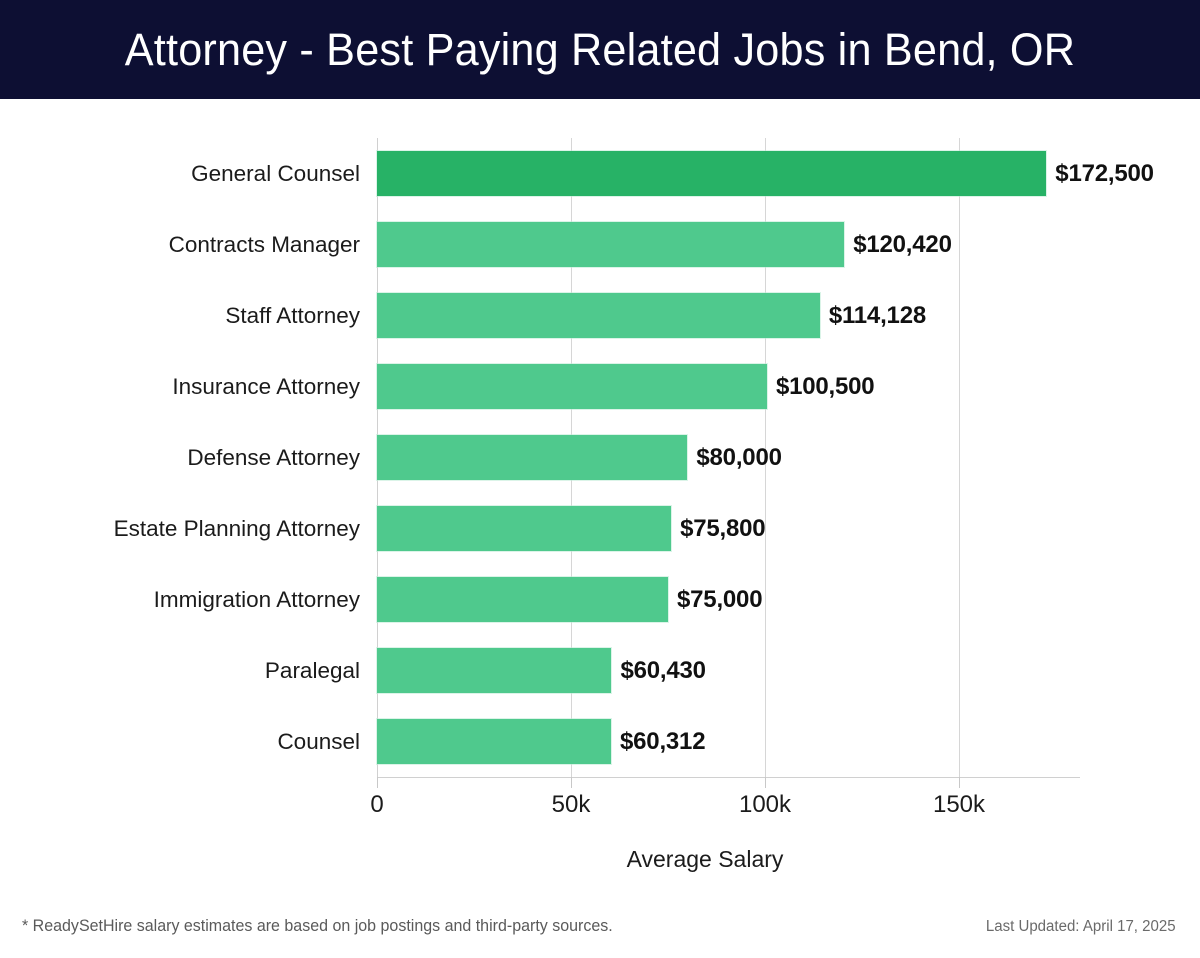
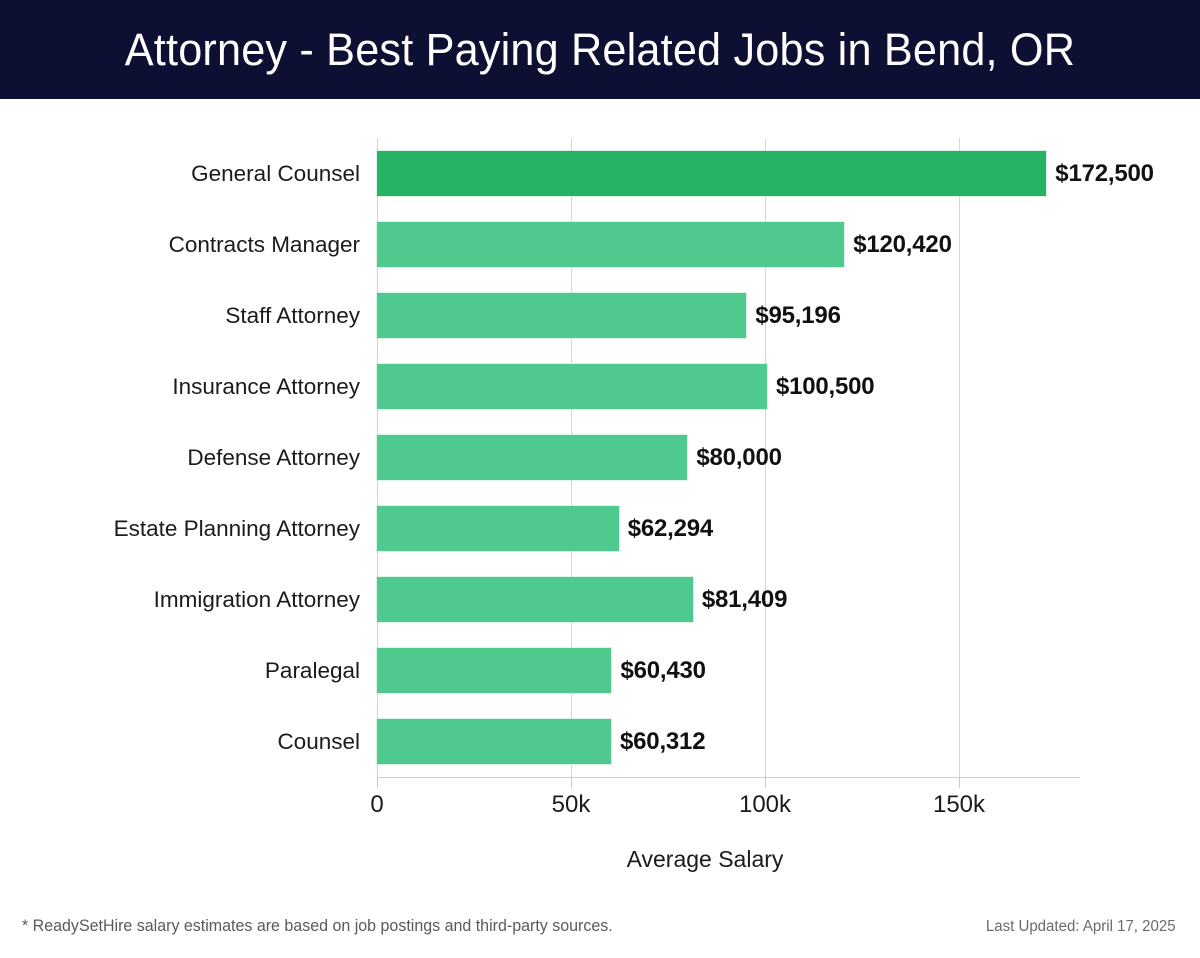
Staff Attorney: $114,128 -> $95,196
Estate Planning Attorney: $75,800 -> $62,294
Immigration Attorney: $75,000 -> $81,409
